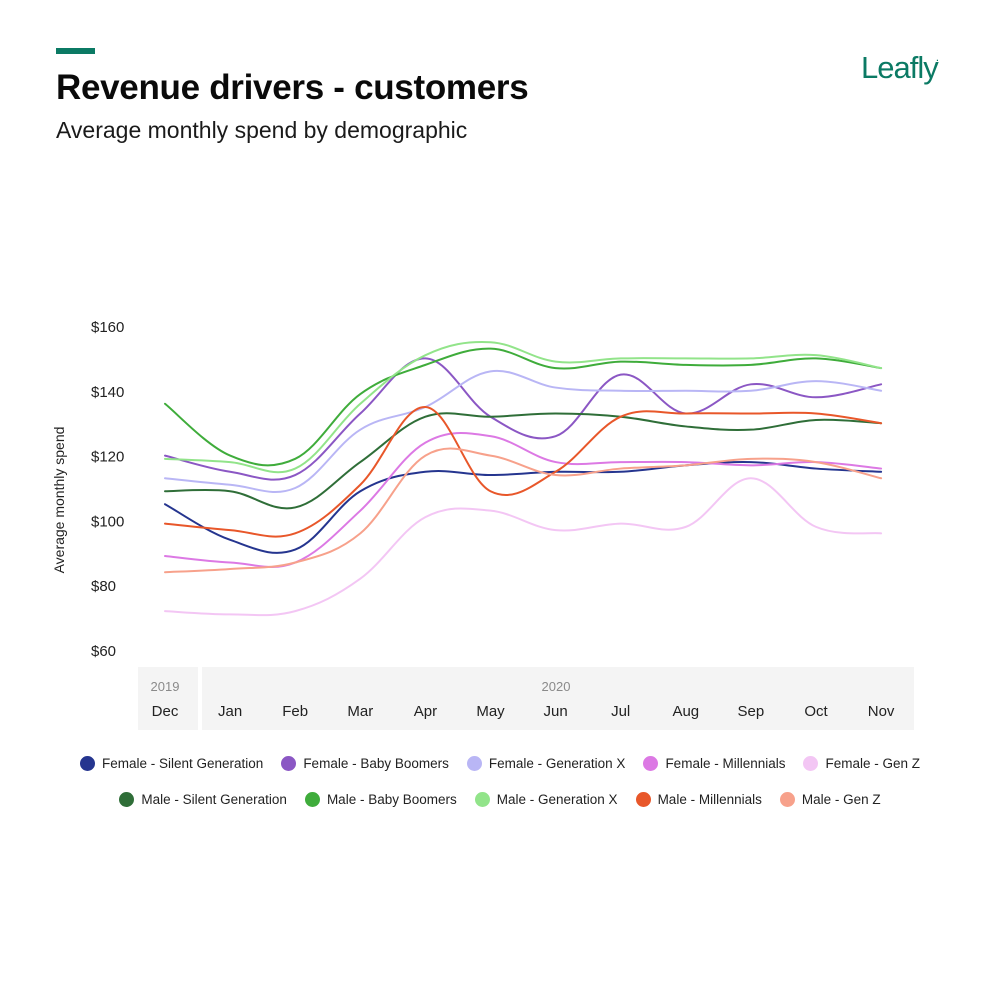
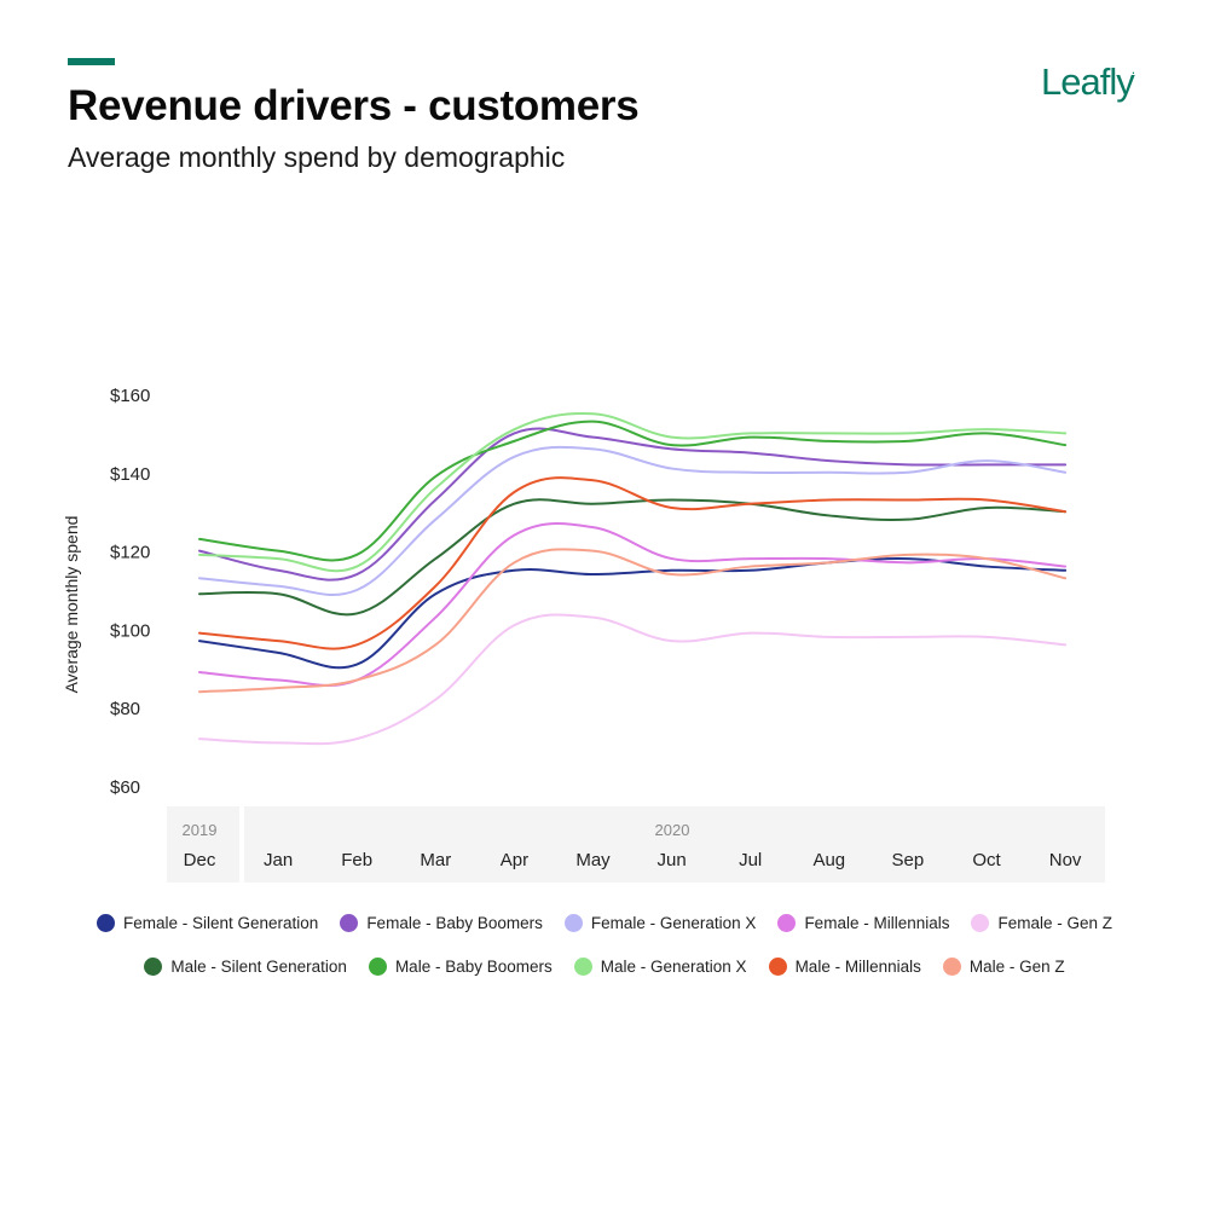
Female - Silent Generation/Dec: $105 -> $97
Male - Baby Boomers/Dec: $136 -> $123
Female - Generation X/Apr: $135 -> $144
Male - Gen Z/Apr: $120 -> $117
Female - Baby Boomers/May: $132 -> $149
Male - Millennials/May: $109 -> $138
Female - Baby Boomers/Jun: $126 -> $146
Male - Millennials/Jun: $115 -> $131
Female - Baby Boomers/Aug: $133 -> $143
Female - Gen Z/Sep: $113 -> $98
Female - Baby Boomers/Oct: $138 -> $142
Male - Generation X/Nov: $147 -> $150
